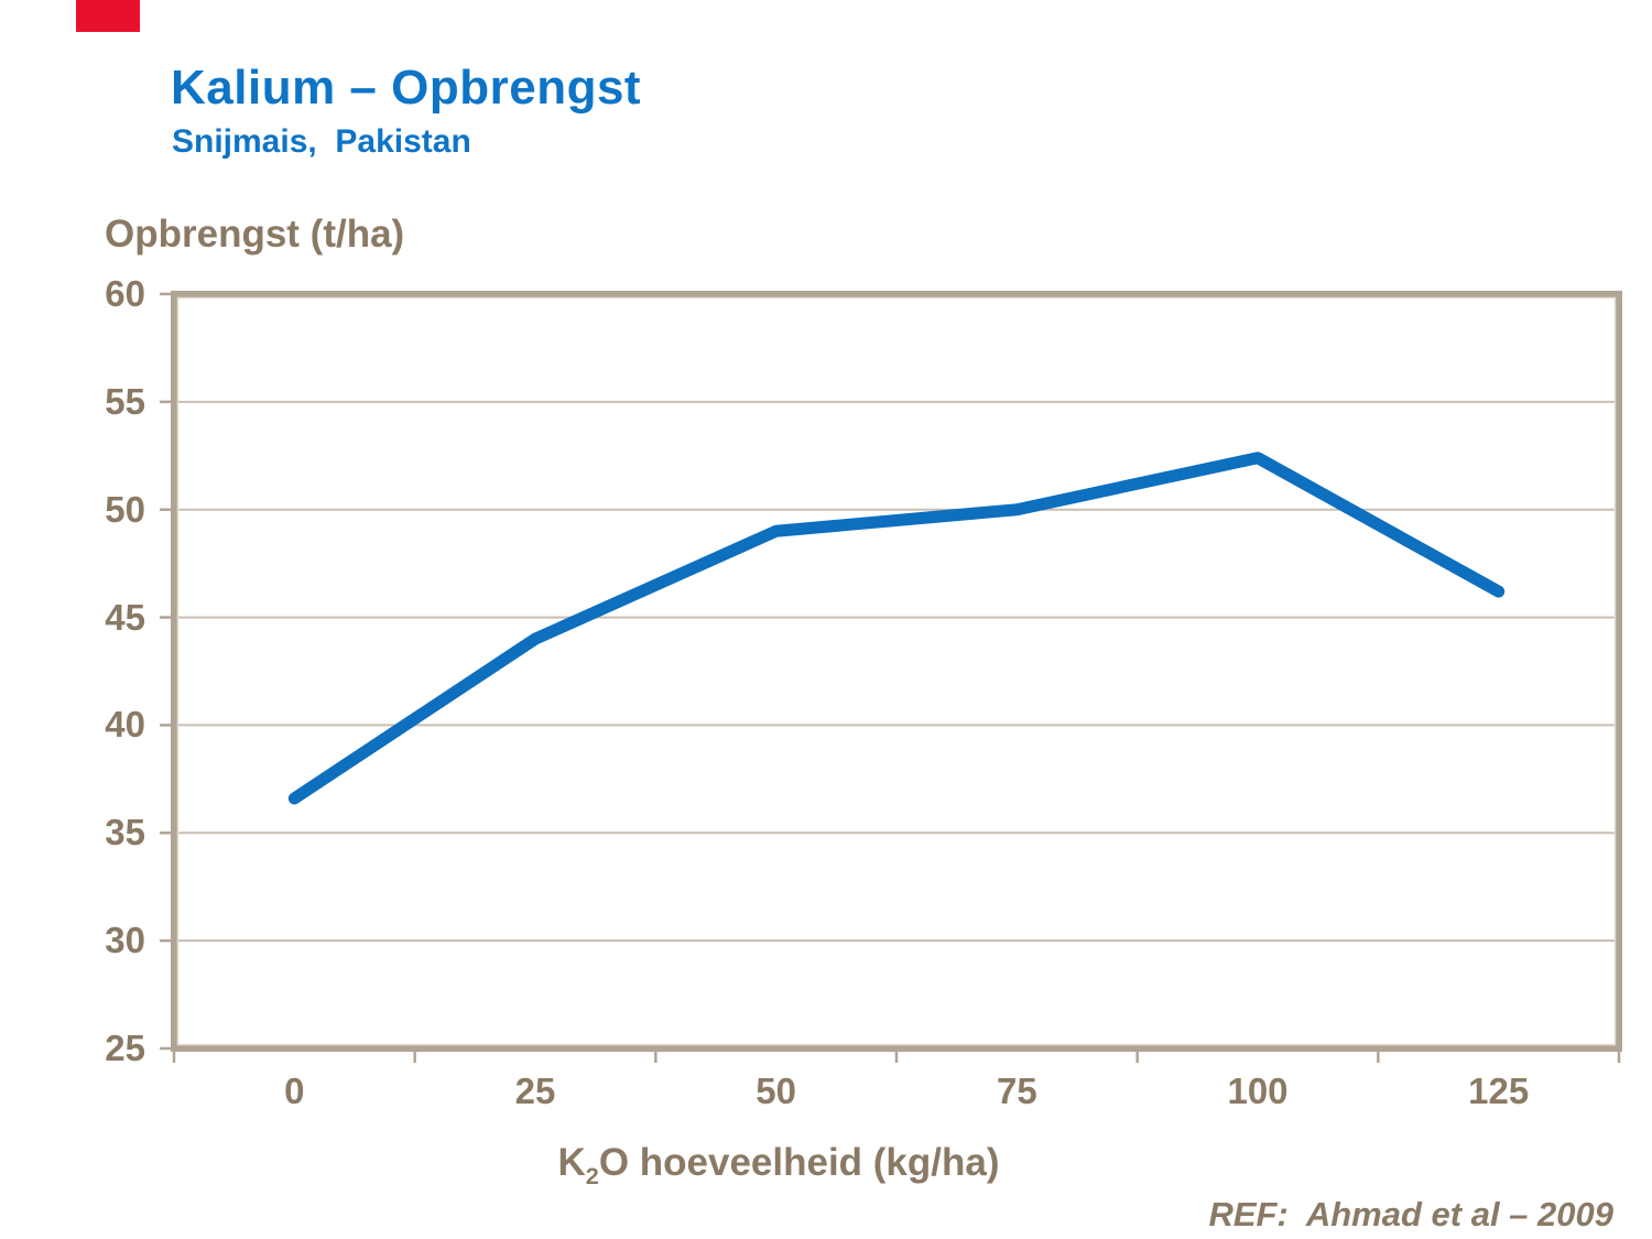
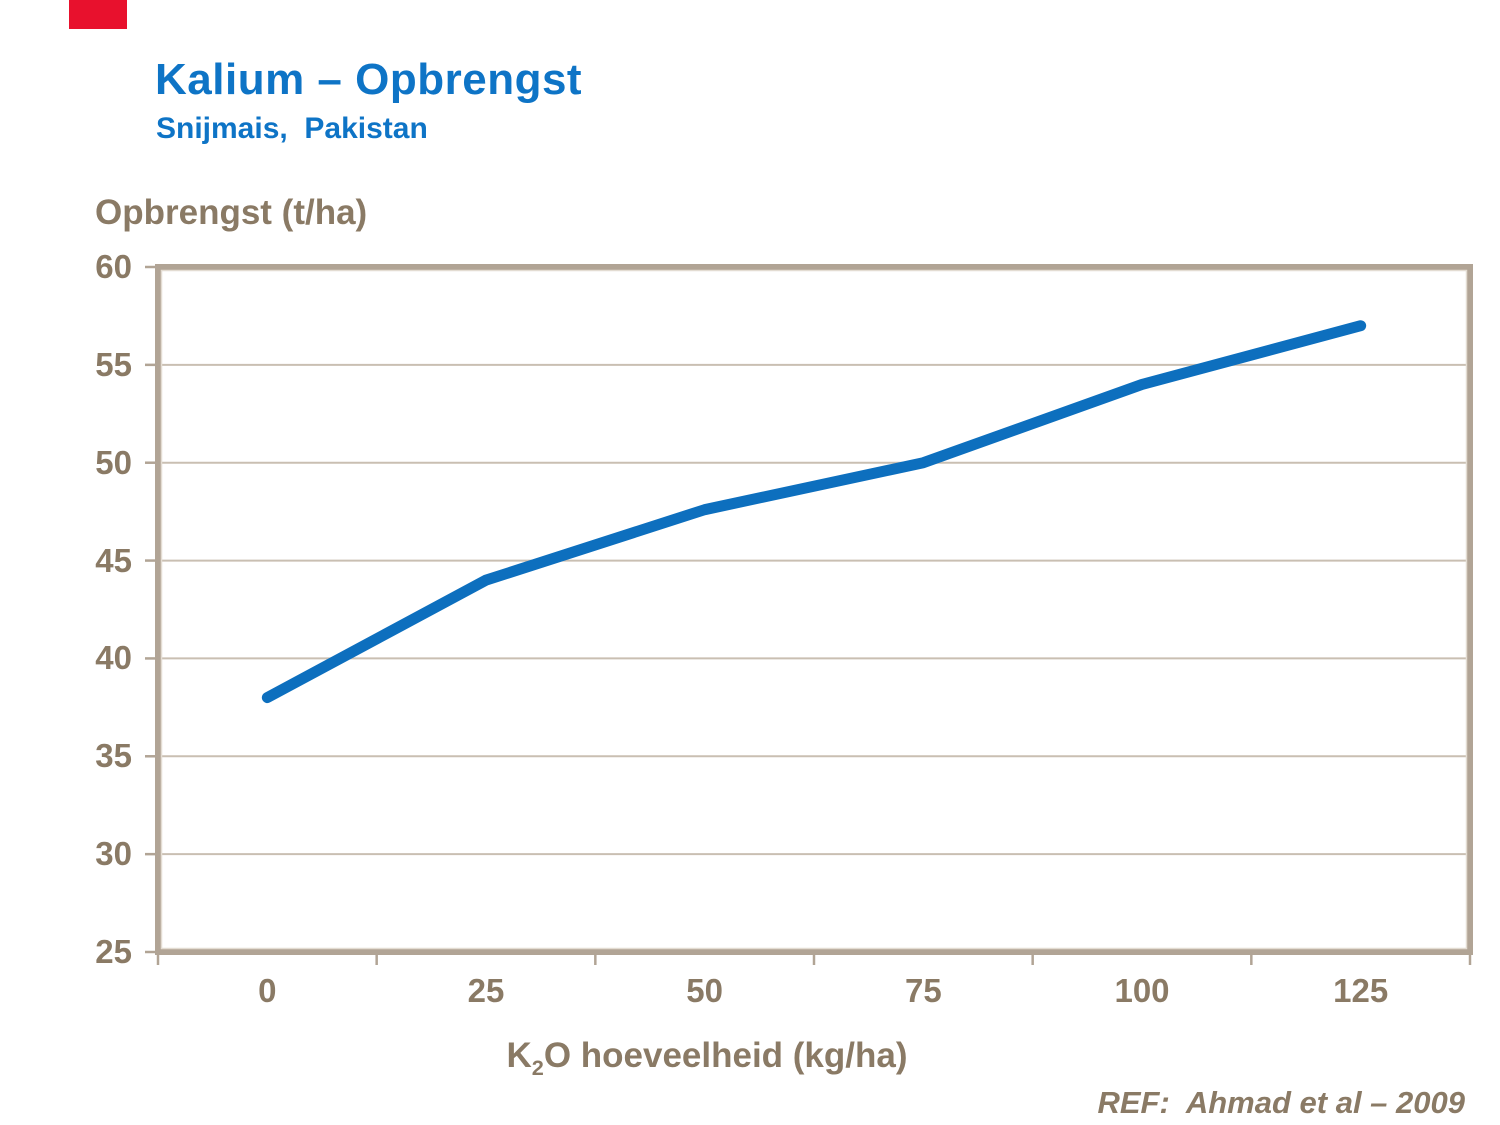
0: 36.6 -> 38.0
50: 49.0 -> 47.6
100: 52.4 -> 54.0
125: 46.2 -> 57.0
